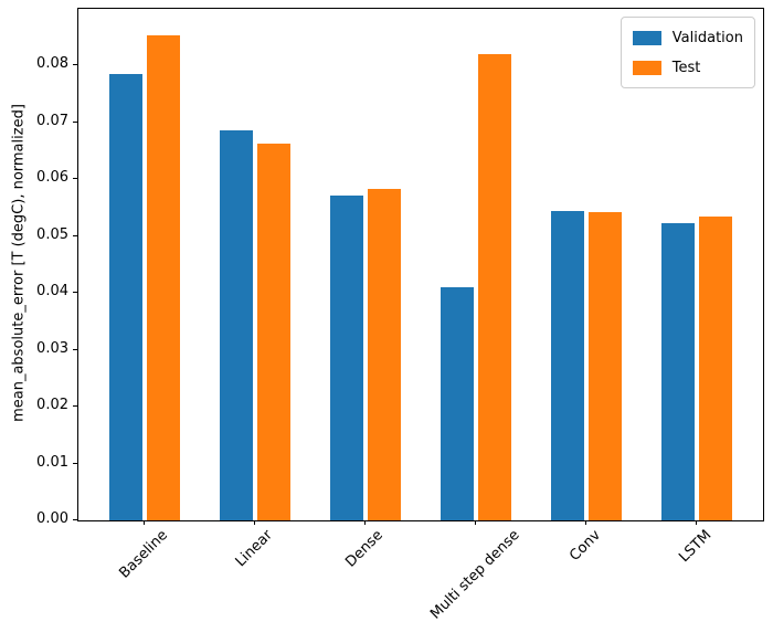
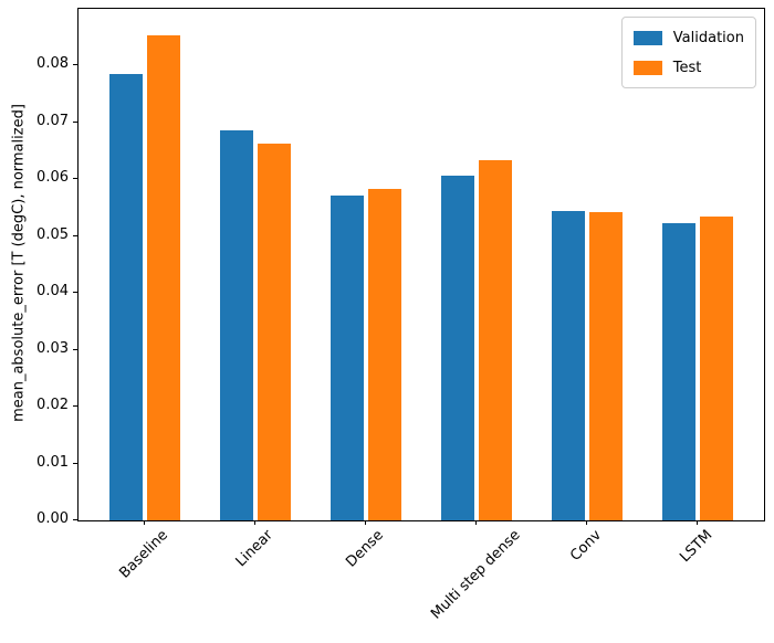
Validation/Multi step dense: 0.041 -> 0.061
Test/Multi step dense: 0.082 -> 0.063
